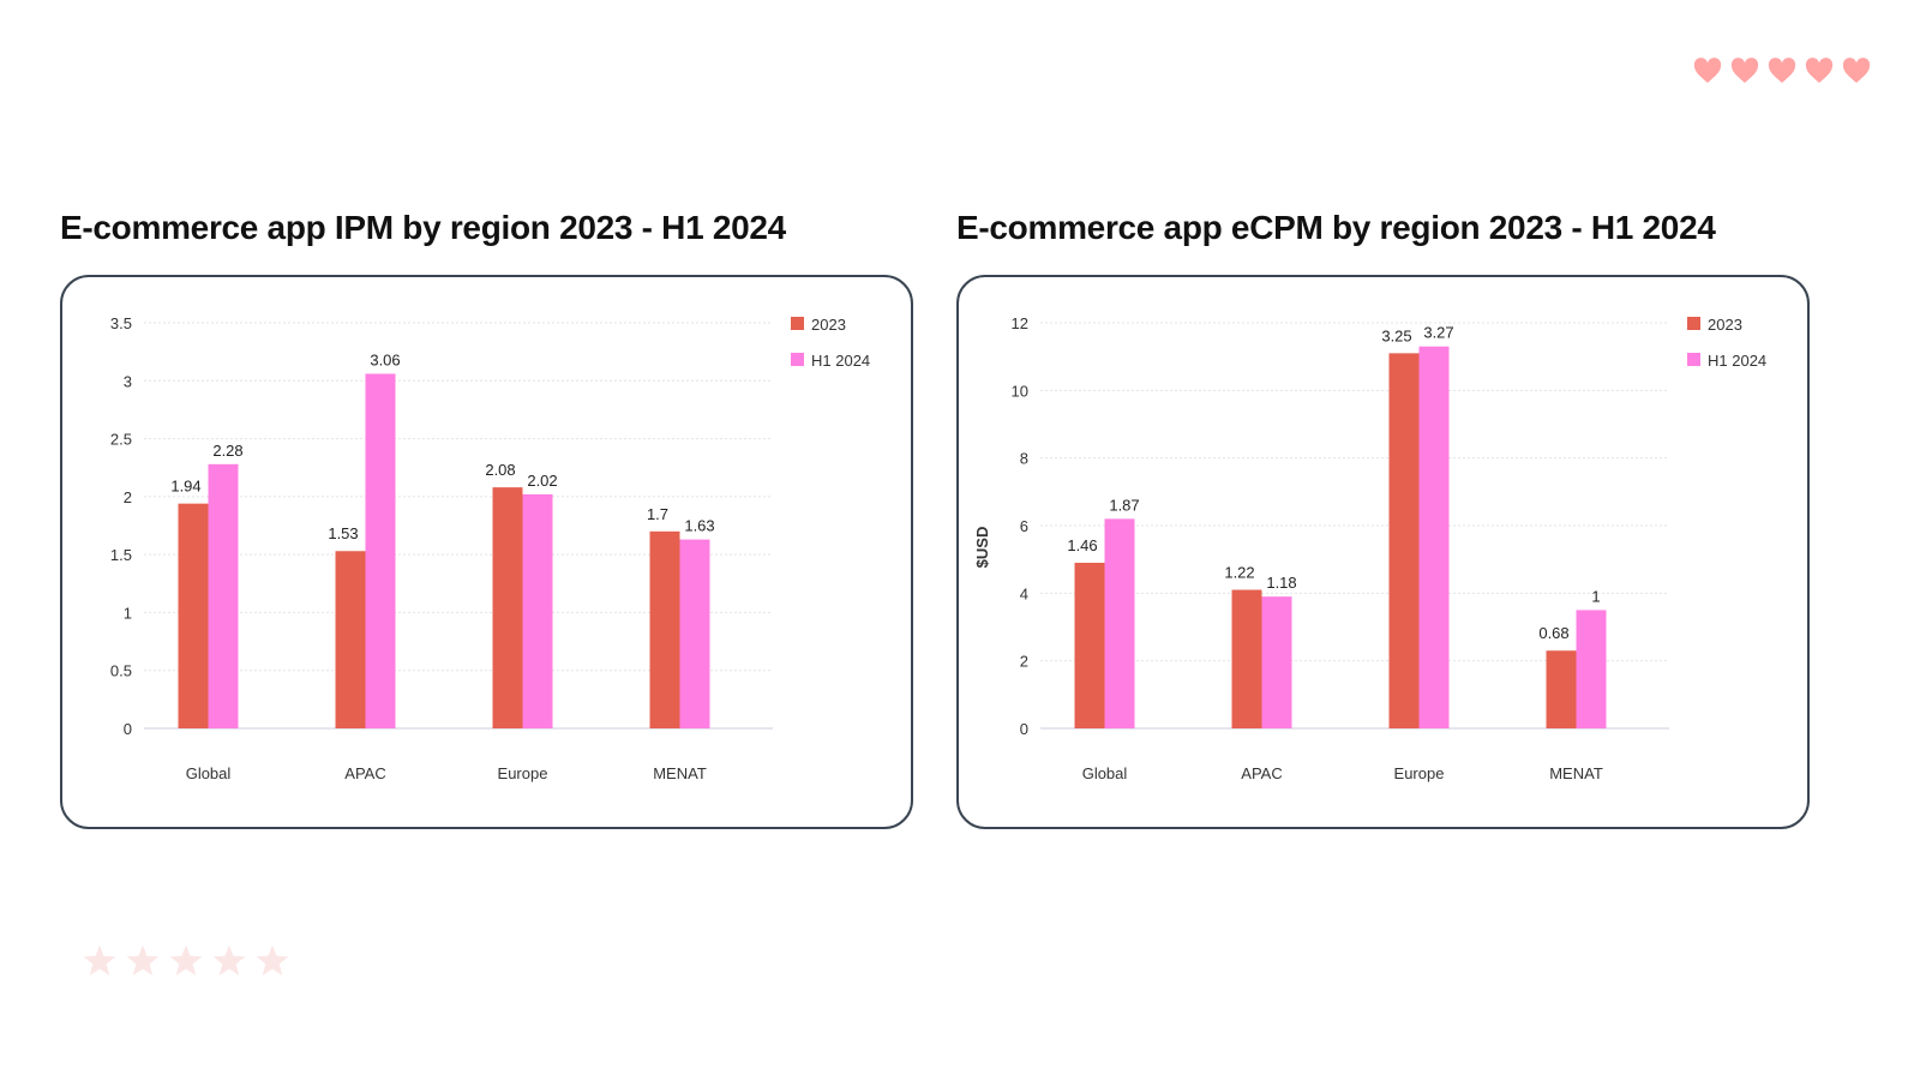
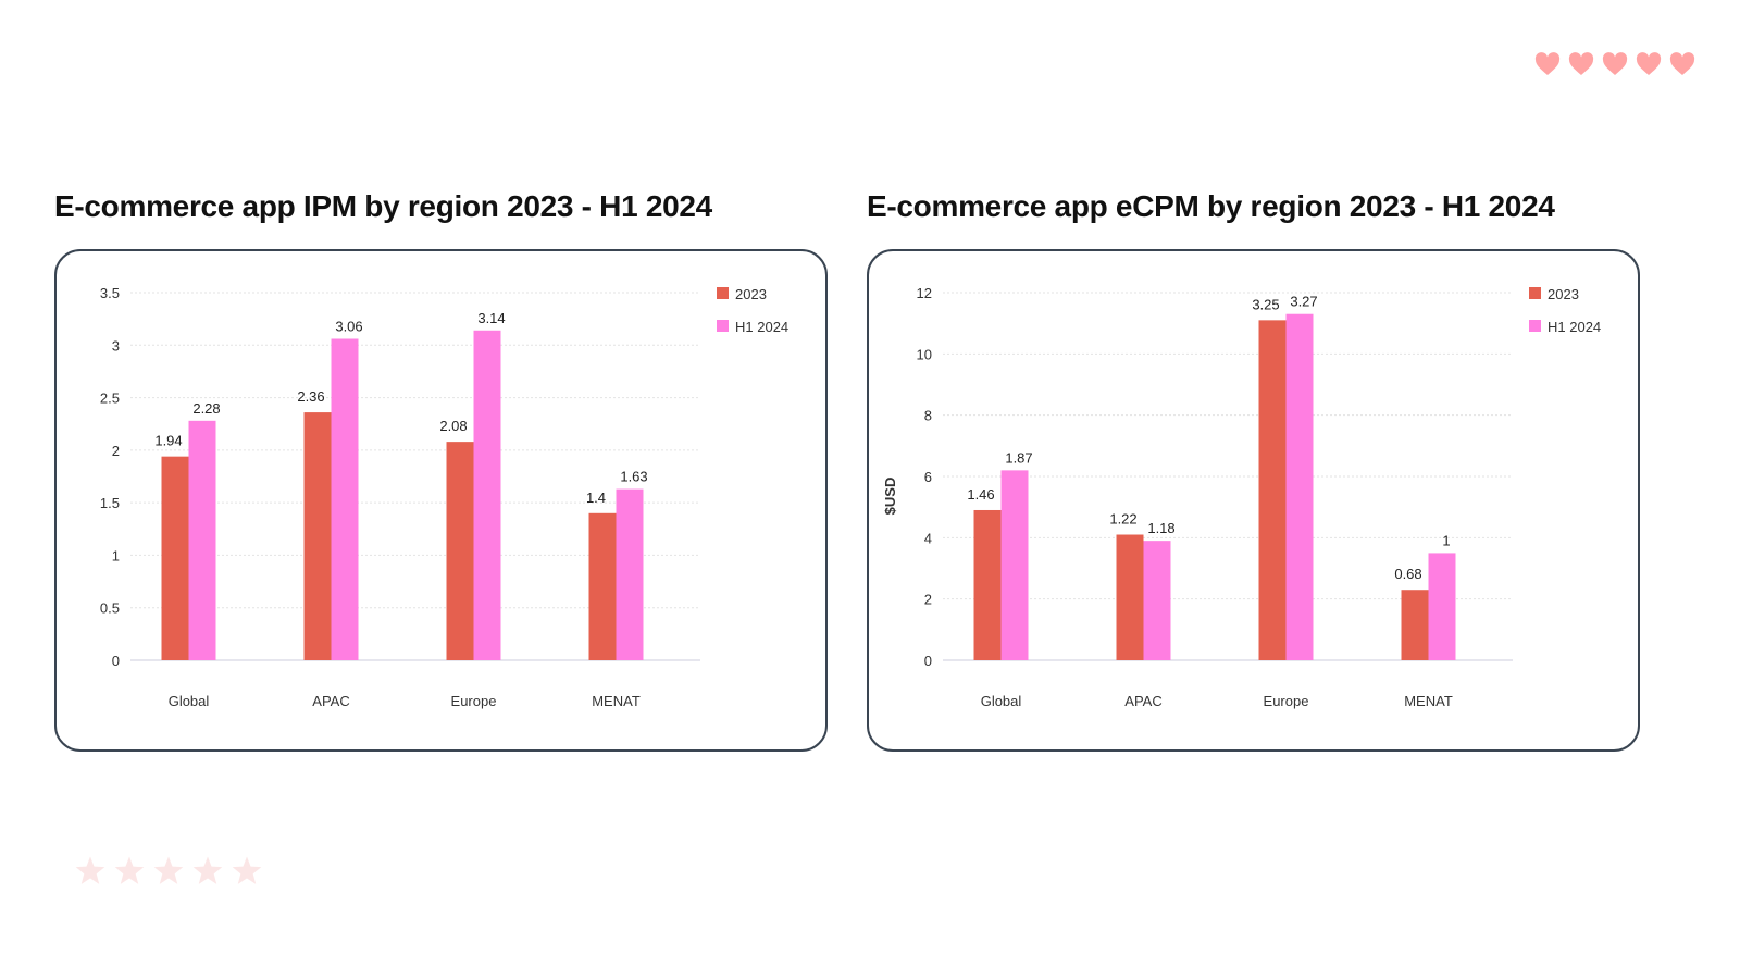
E-commerce app IPM by region 2023 - H1 2024/2023/APAC: 1.53 -> 2.36
E-commerce app IPM by region 2023 - H1 2024/H1 2024/Europe: 2.02 -> 3.14
E-commerce app IPM by region 2023 - H1 2024/2023/MENAT: 1.7 -> 1.4
